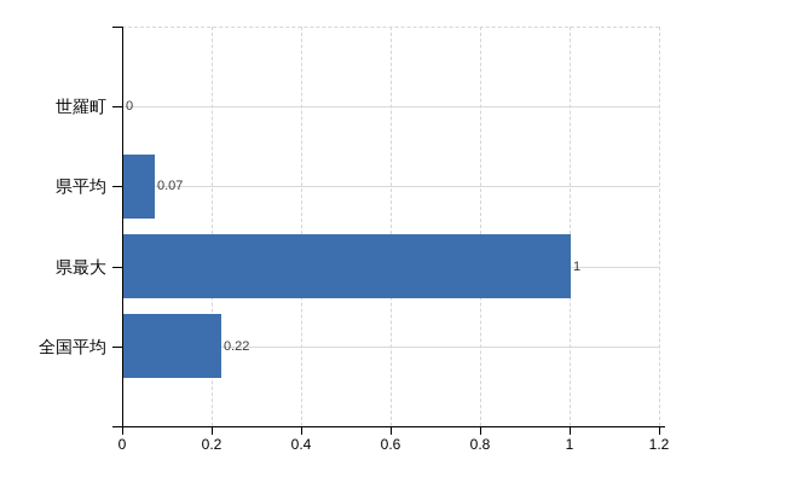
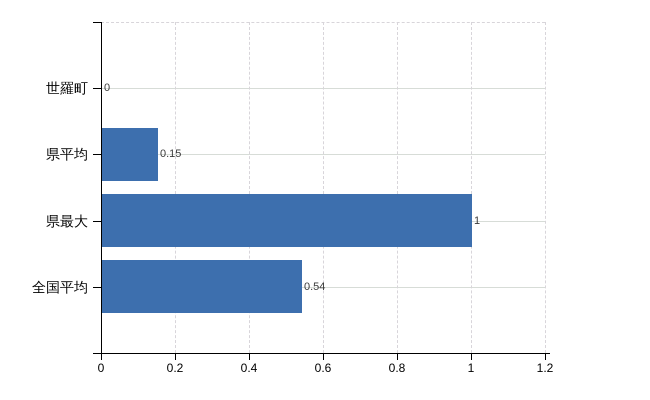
県平均: 0.07 -> 0.15
全国平均: 0.22 -> 0.54
